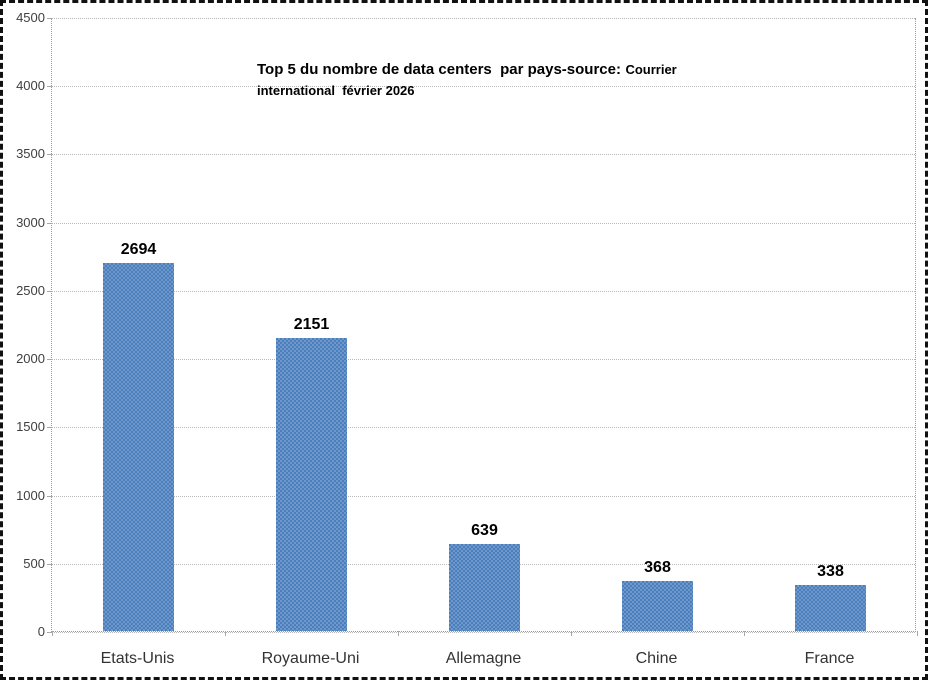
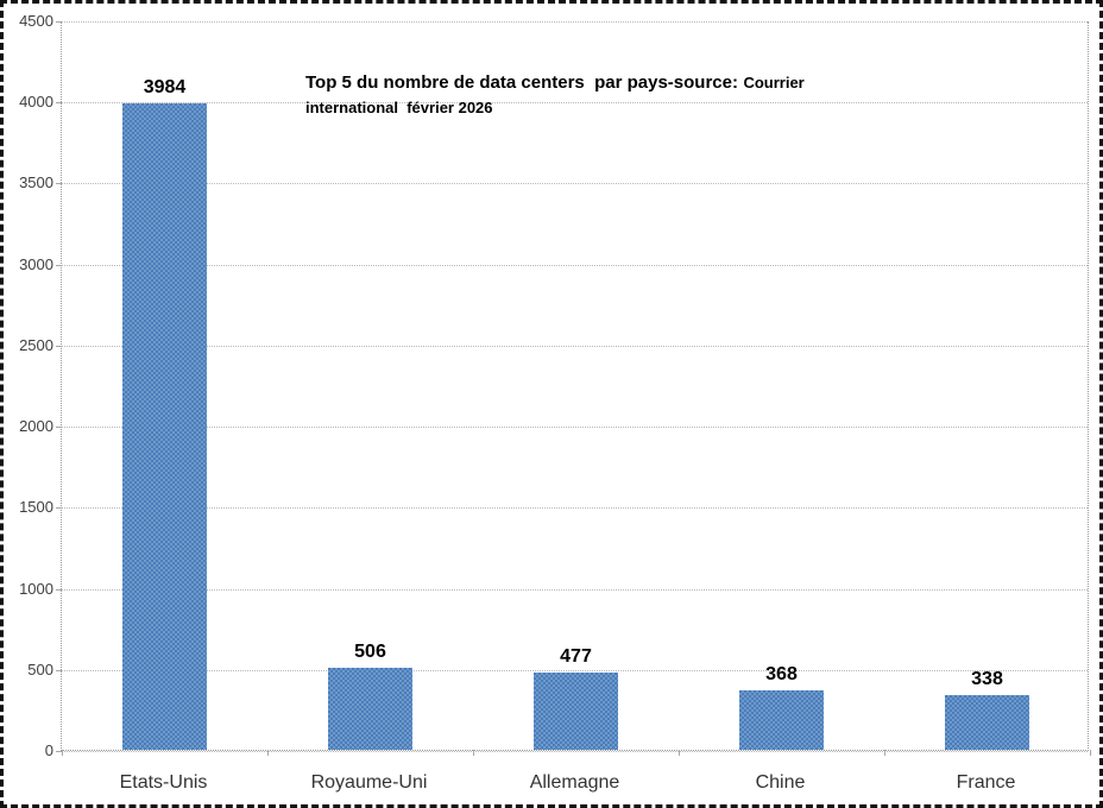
Etats-Unis: 2694 -> 3984
Royaume-Uni: 2151 -> 506
Allemagne: 639 -> 477
